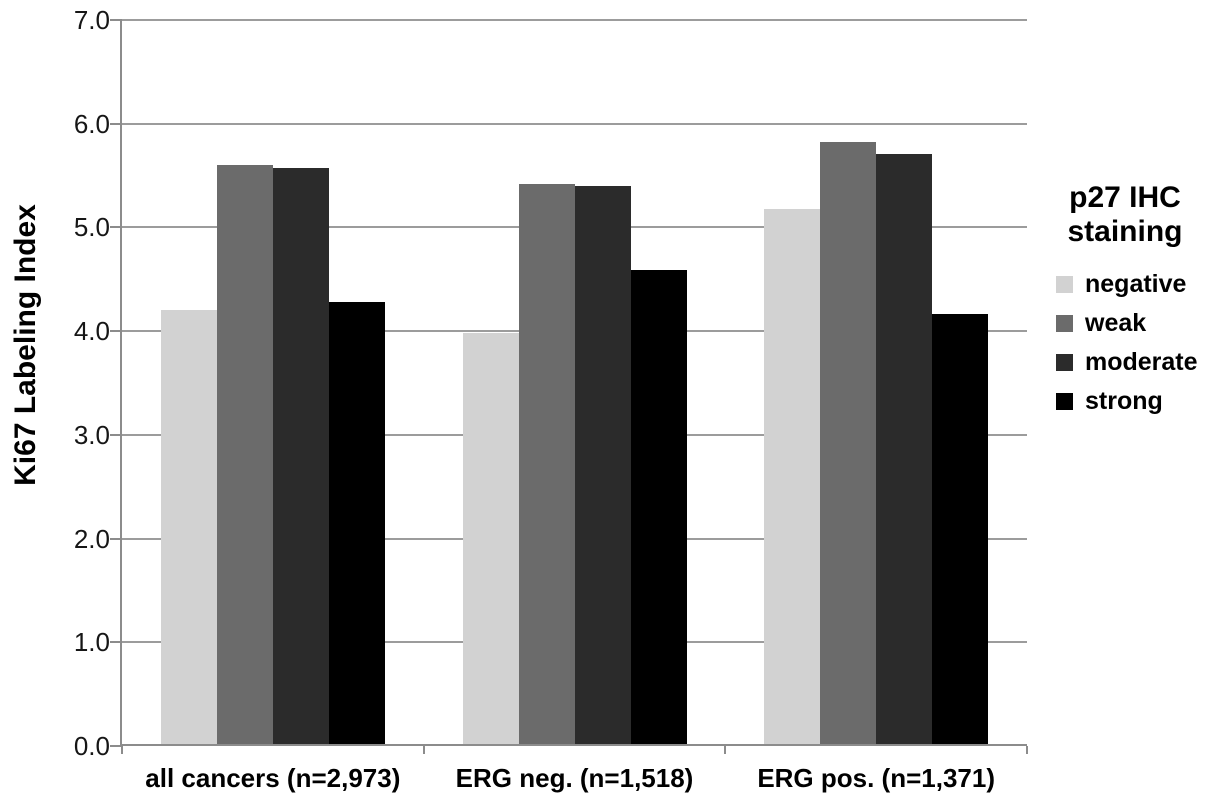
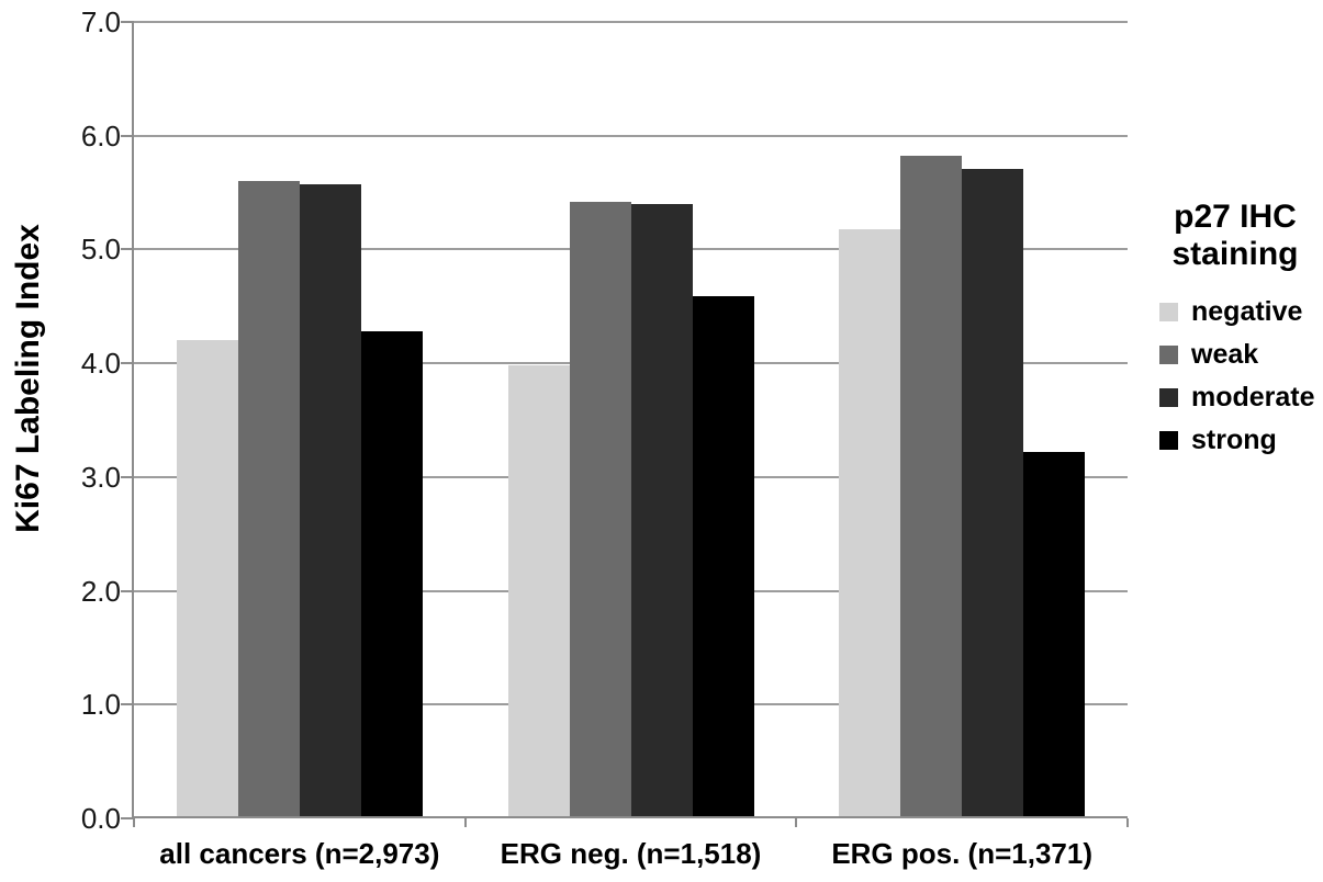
strong/ERG pos. (n=1,371): 4.17 -> 3.22
